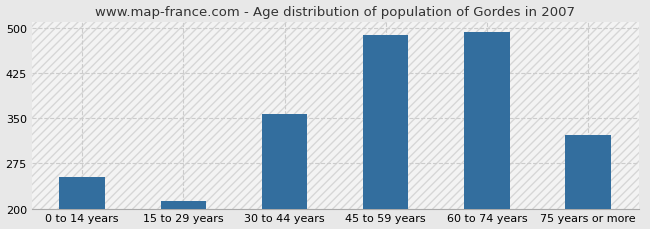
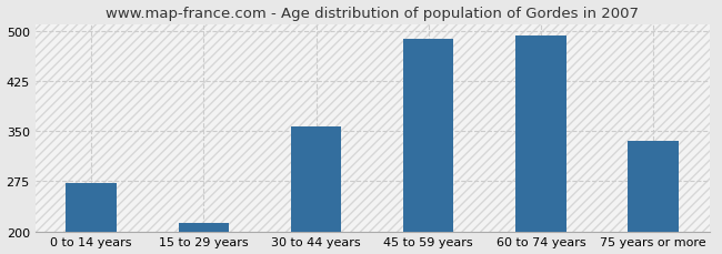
0 to 14 years: 252 -> 272
75 years or more: 322 -> 335
